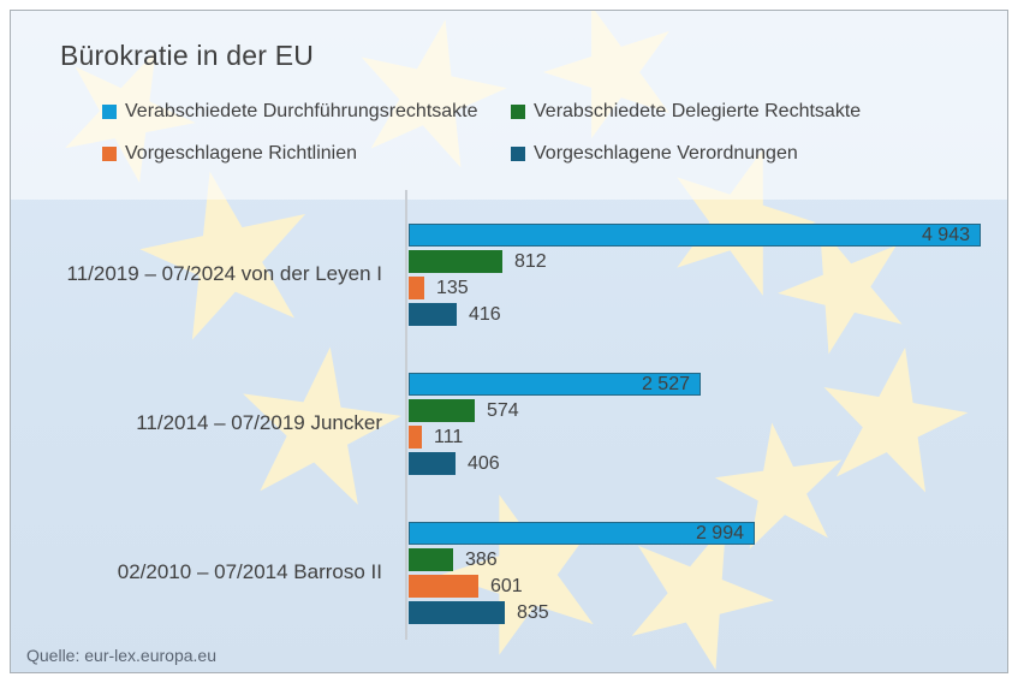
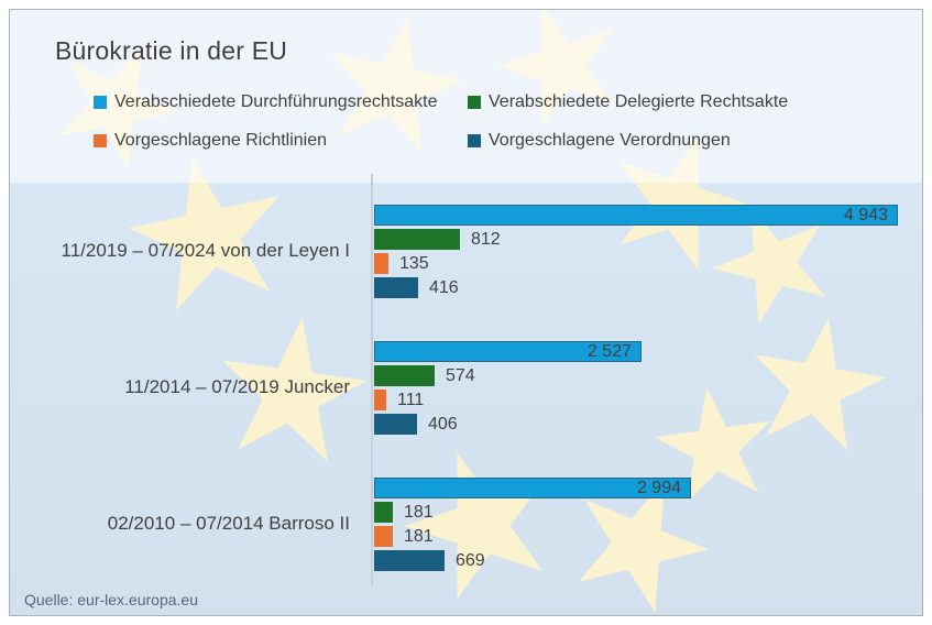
Verabschiedete Delegierte Rechtsakte/02/2010 – 07/2014 Barroso II: 386 -> 181
Vorgeschlagene Richtlinien/02/2010 – 07/2014 Barroso II: 601 -> 181
Vorgeschlagene Verordnungen/02/2010 – 07/2014 Barroso II: 835 -> 669
